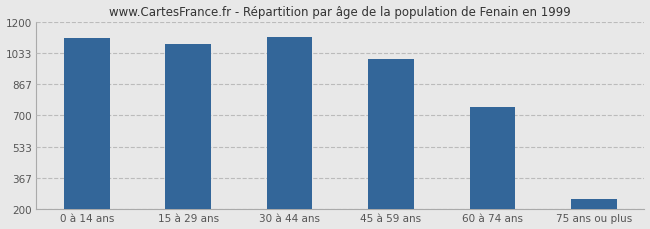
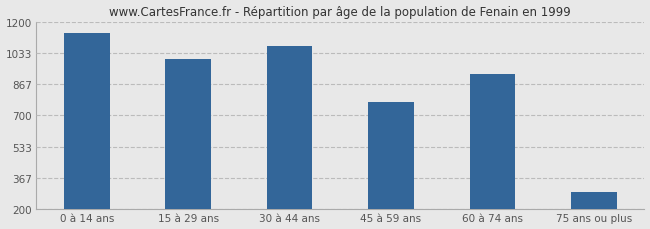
0 à 14 ans: 1110 -> 1140
15 à 29 ans: 1080 -> 1000
30 à 44 ans: 1120 -> 1070
45 à 59 ans: 1000 -> 770
60 à 74 ans: 740 -> 920
75 ans ou plus: 260 -> 290
